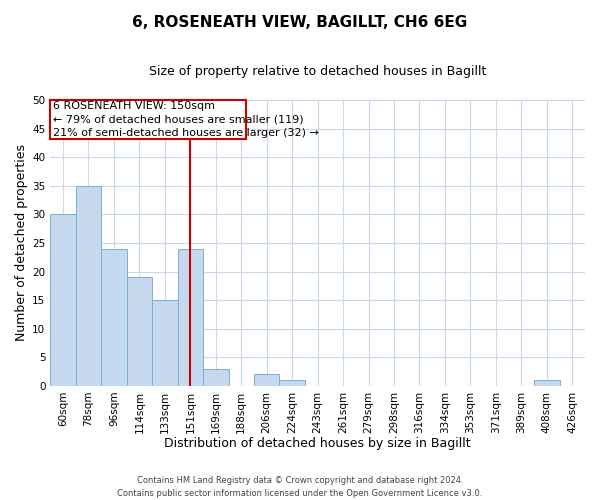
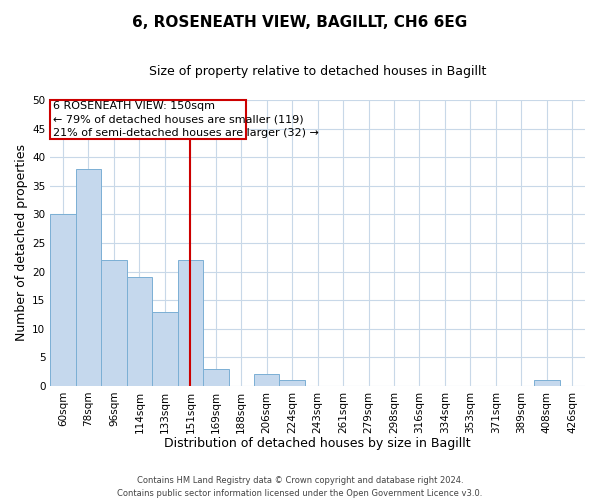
78sqm: 35 -> 38
96sqm: 24 -> 22
133sqm: 15 -> 13
151sqm: 24 -> 22
